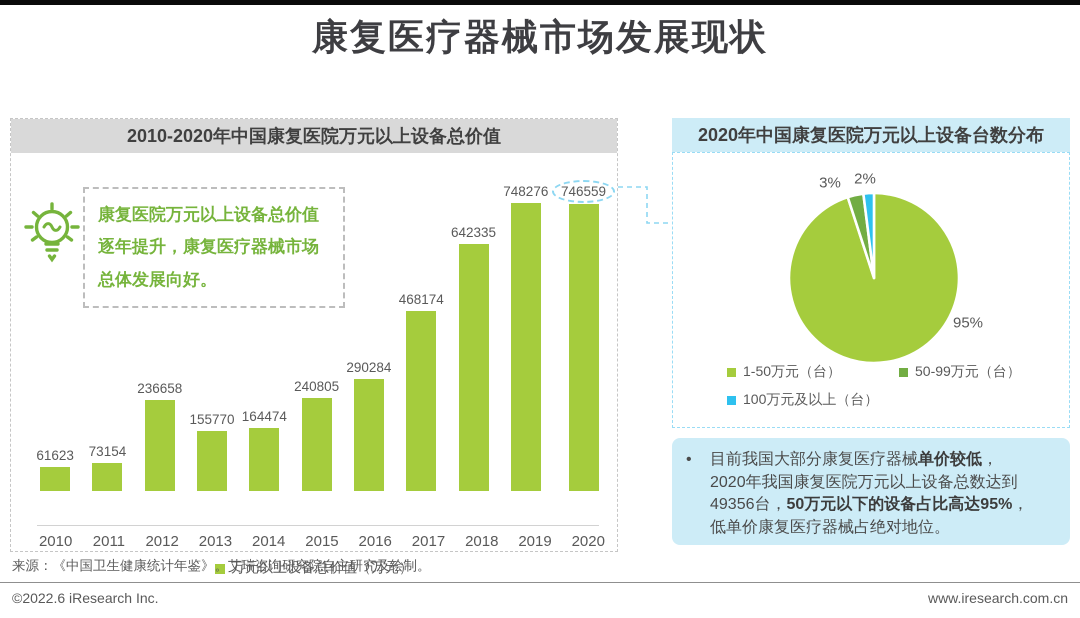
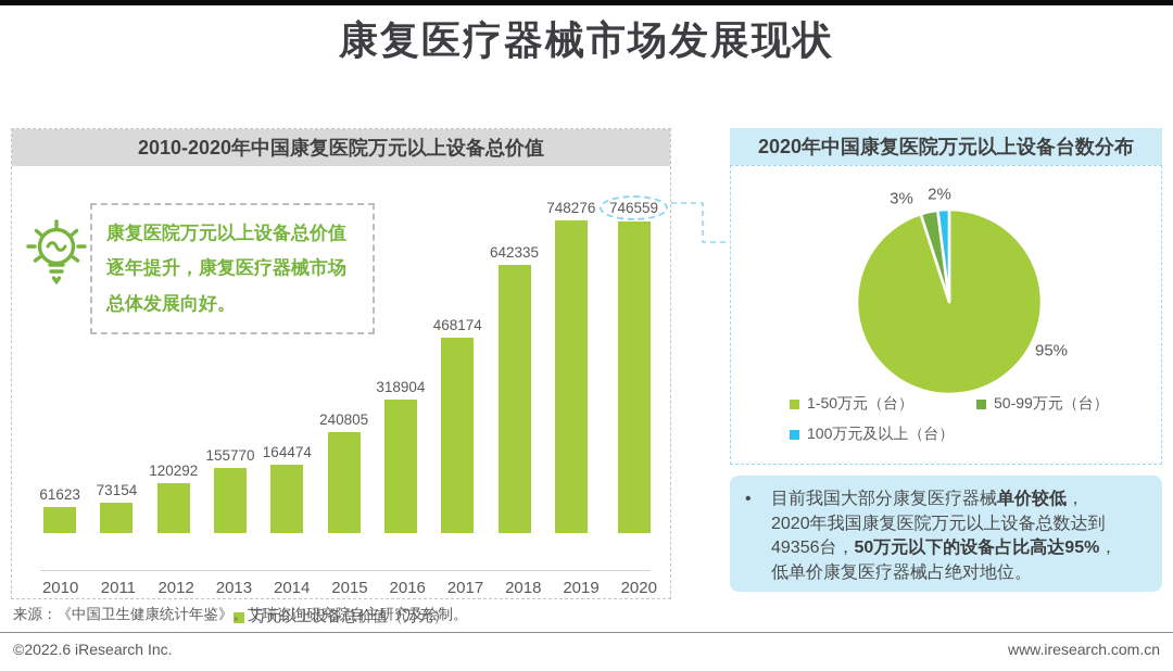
2010-2020年中国康复医院万元以上设备总价值/2012: 236658 -> 120292
2010-2020年中国康复医院万元以上设备总价值/2016: 290284 -> 318904
